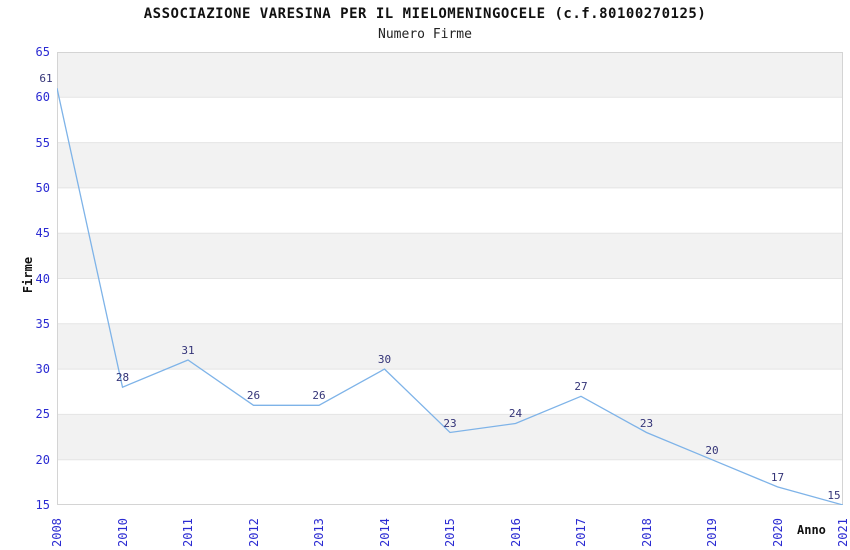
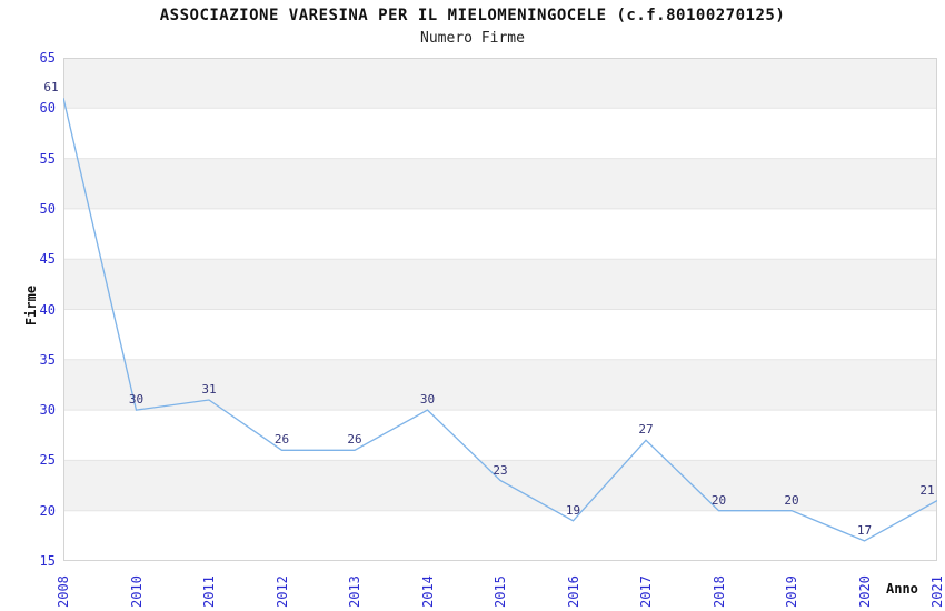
2010: 28 -> 30
2016: 24 -> 19
2018: 23 -> 20
2021: 15 -> 21
